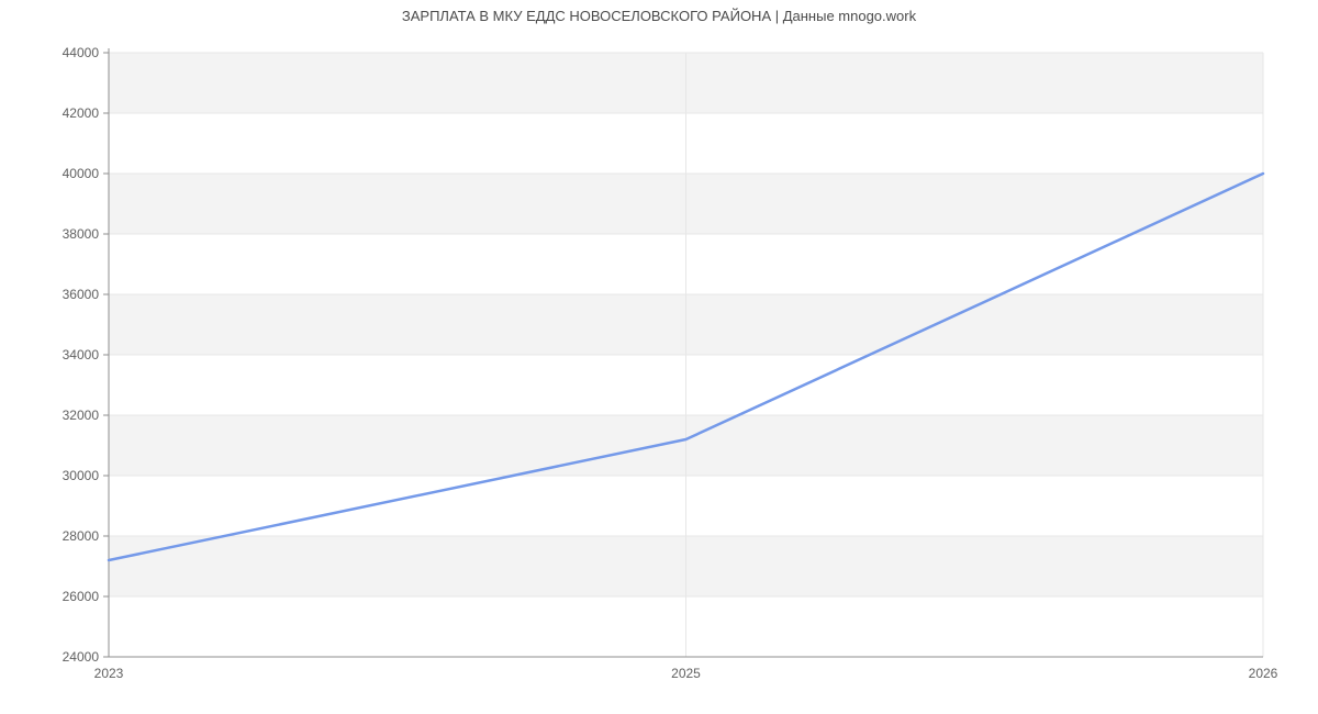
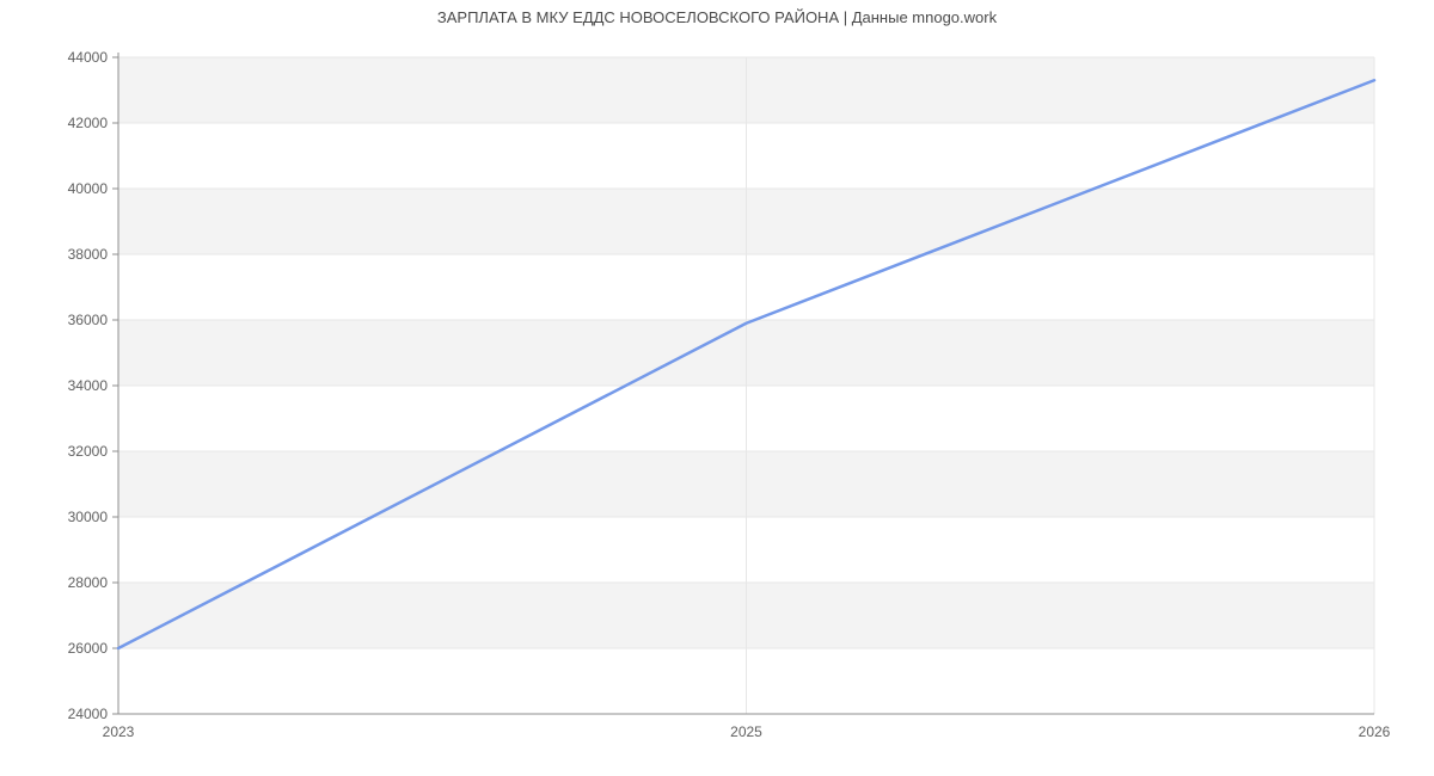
2023: 27200 -> 26000
2025: 31200 -> 35900
2026: 40000 -> 43300
